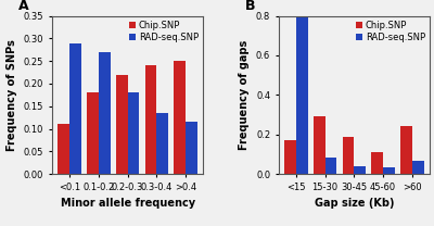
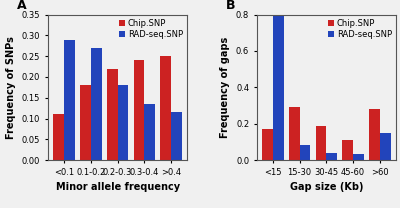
Chip.SNP/>60: 0.24 -> 0.28
RAD-seq.SNP/>60: 0.07 -> 0.15
